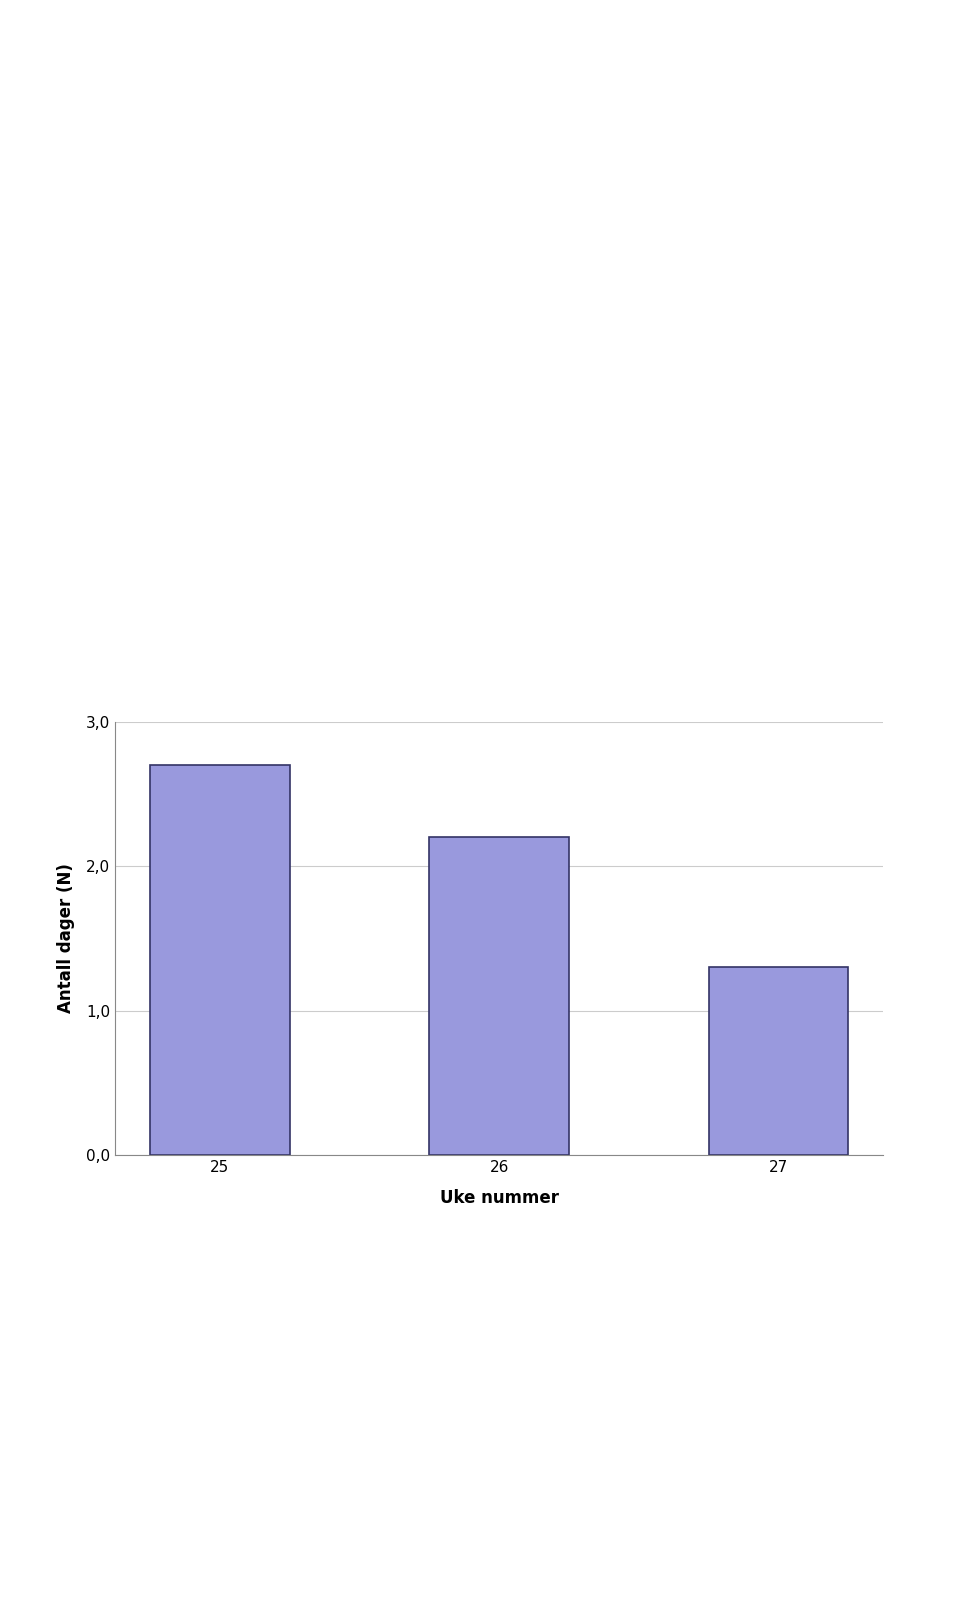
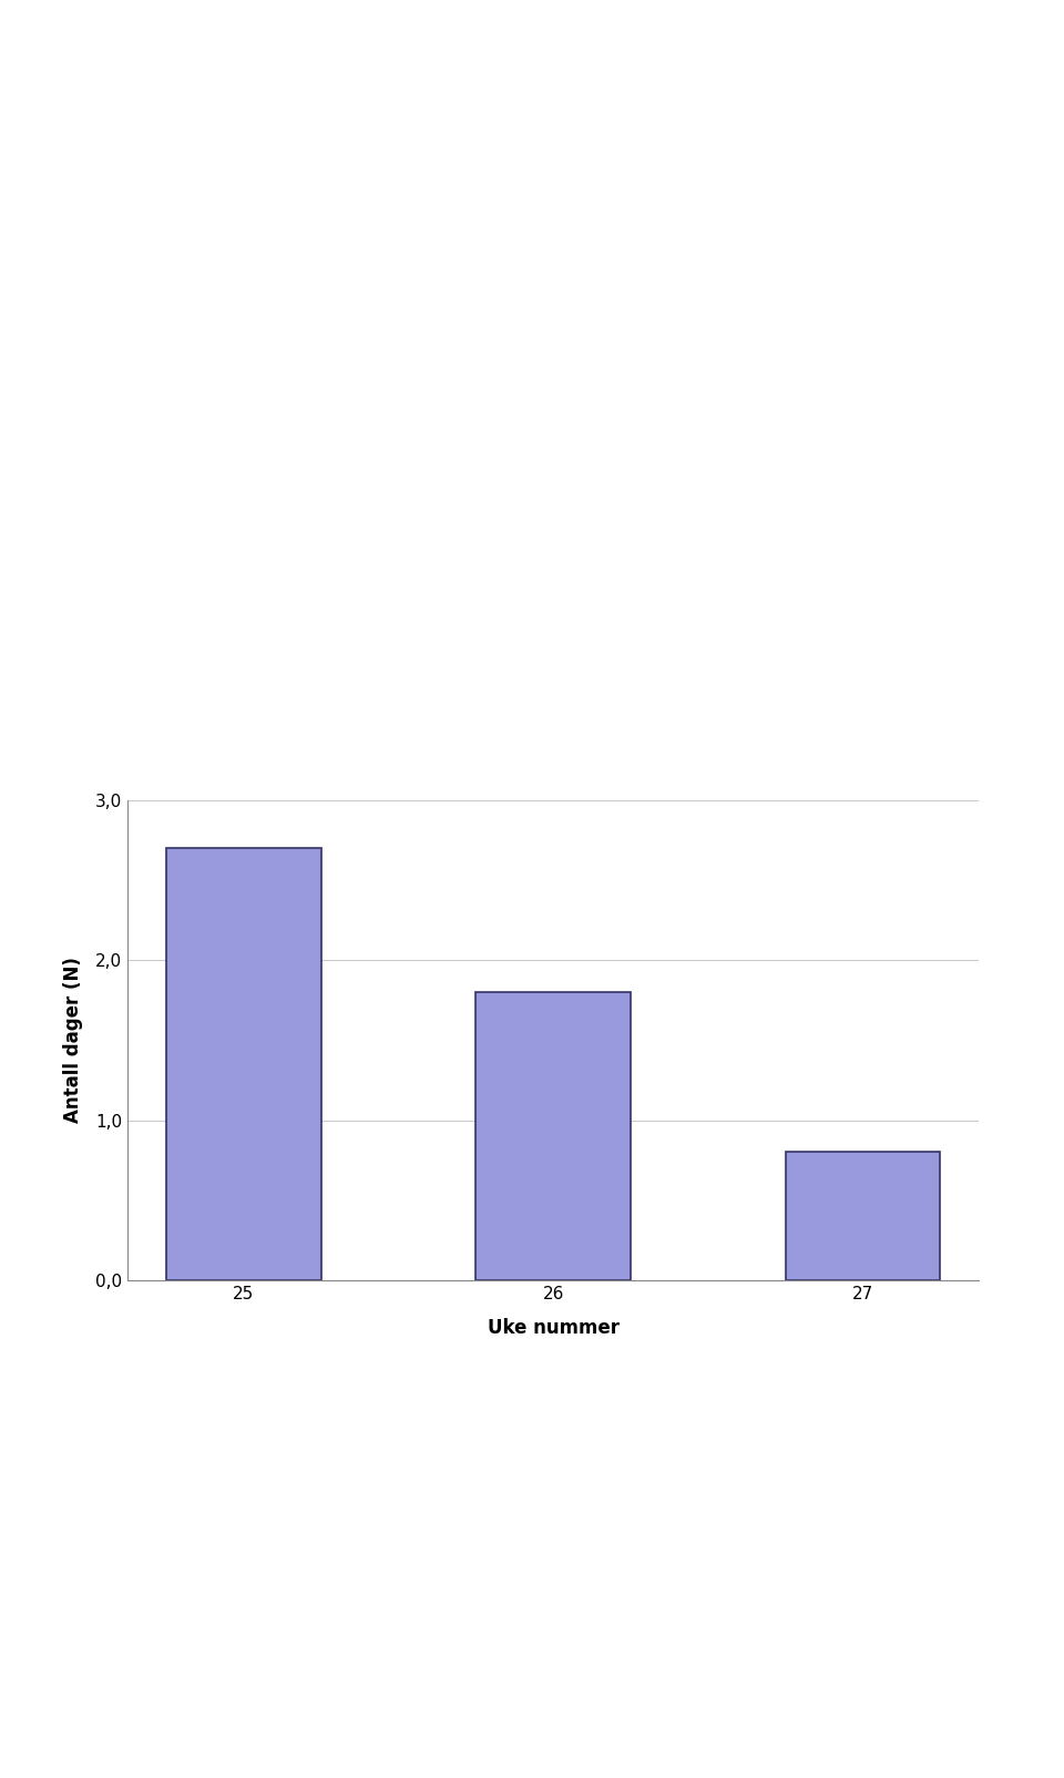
26: 2,2 -> 1,8
27: 1,3 -> 0,8
